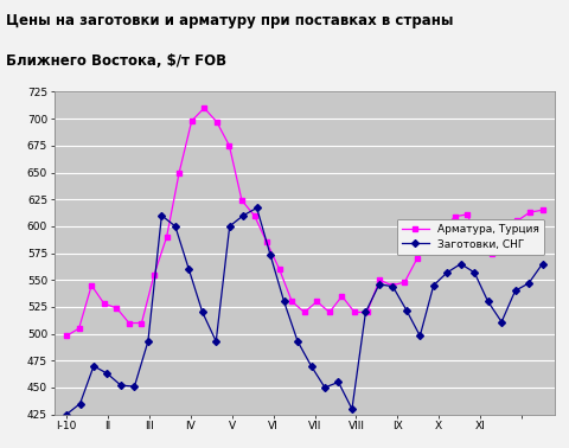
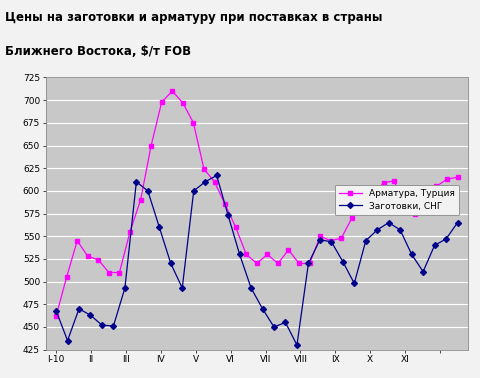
Заготовки, СНГ/I-10: 425 -> 468
Арматура, Турция/I-10: 498 -> 462
